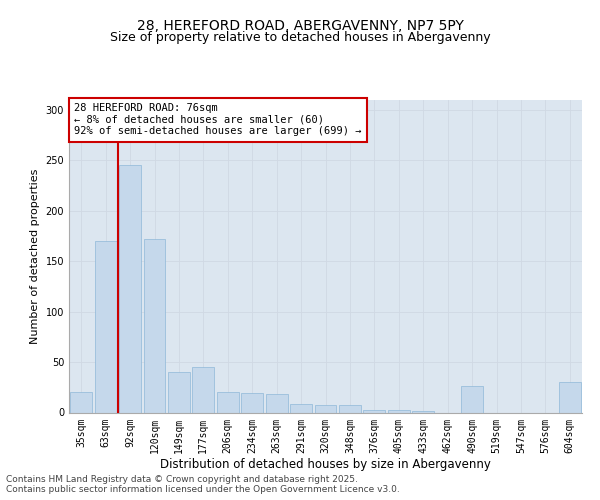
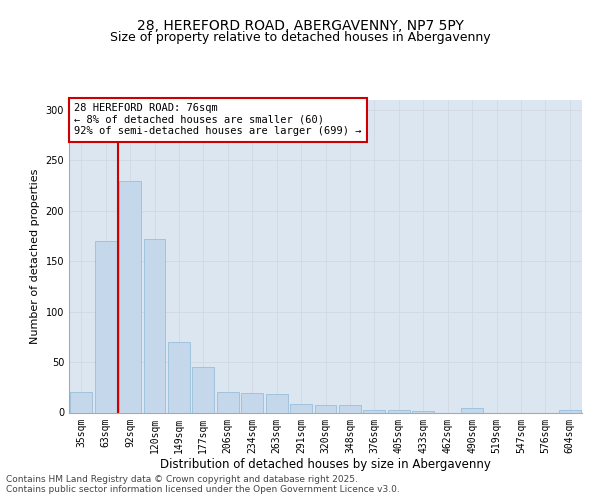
92sqm: 246 -> 230
149sqm: 40 -> 70
490sqm: 26 -> 4
604sqm: 30 -> 2
